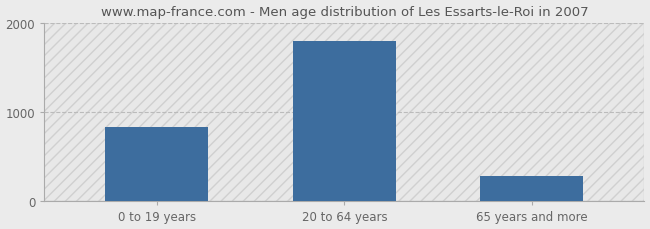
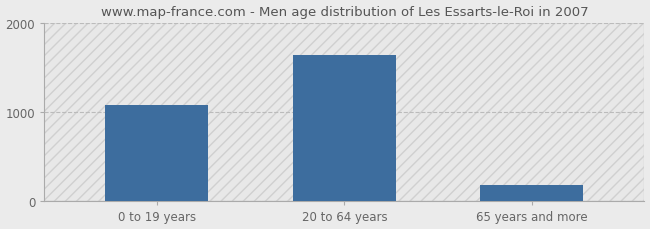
0 to 19 years: 830 -> 1080
20 to 64 years: 1800 -> 1640
65 years and more: 290 -> 180
